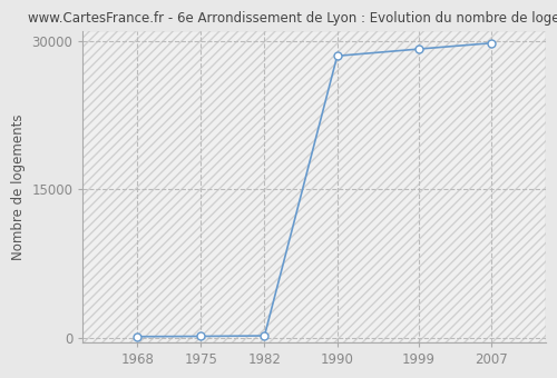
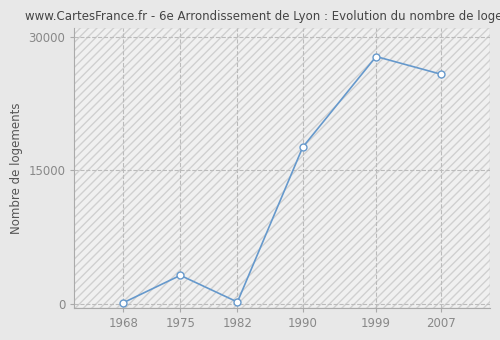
1975: 200 -> 3200
1990: 28500 -> 17600
1999: 29200 -> 27800
2007: 29800 -> 25800
